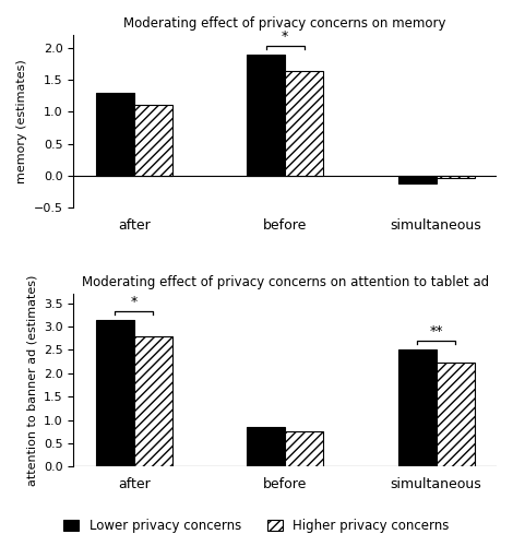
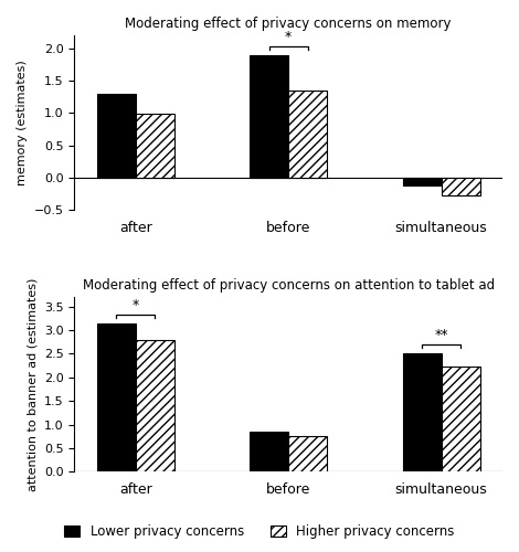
Moderating effect of privacy concerns on memory/Higher privacy concerns/after: 1.10 -> 0.98
Moderating effect of privacy concerns on memory/Higher privacy concerns/before: 1.63 -> 1.34
Moderating effect of privacy concerns on memory/Higher privacy concerns/simultaneous: -0.03 -> -0.28
